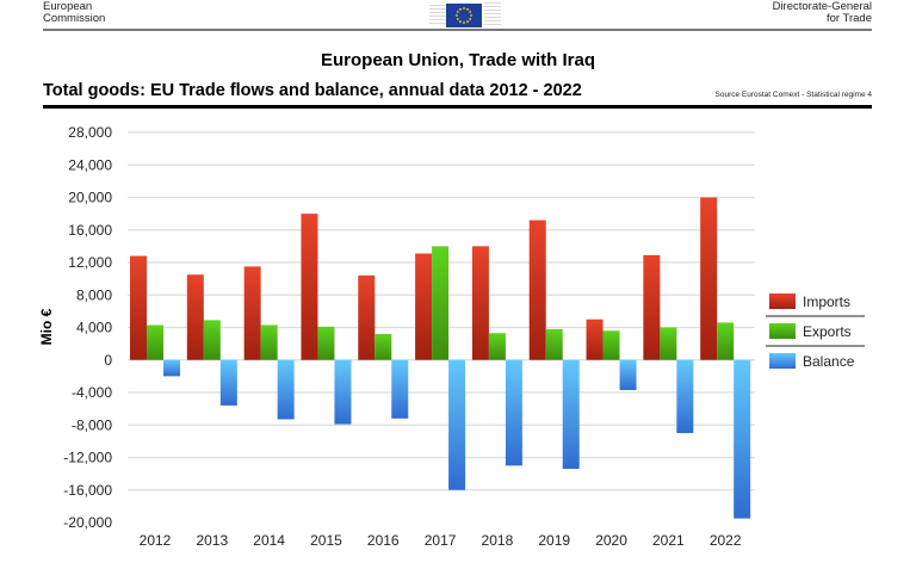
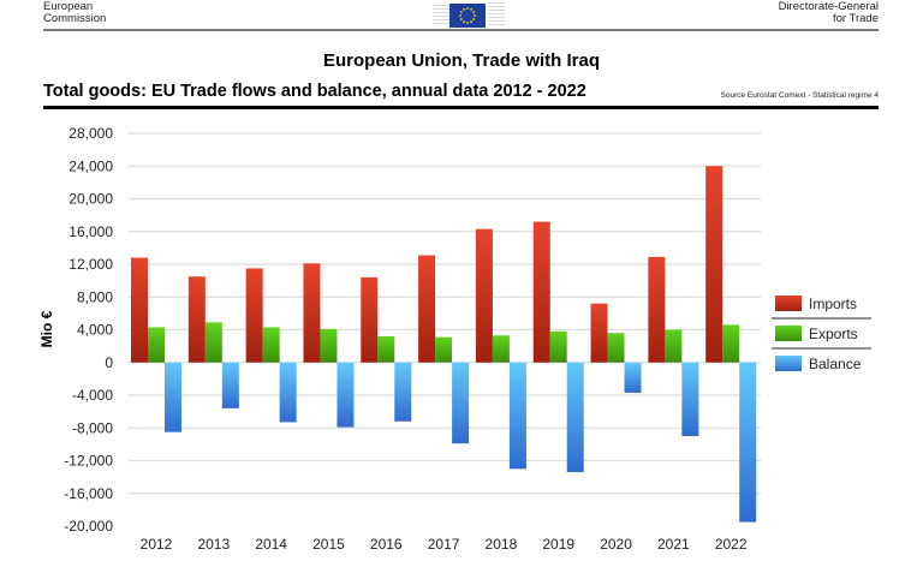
Balance/2012: -2000 -> -8000
Imports/2015: 18000 -> 12000
Exports/2017: 14000 -> 3000
Balance/2017: -16000 -> -10000
Imports/2018: 14000 -> 16000
Imports/2020: 5000 -> 7000
Imports/2022: 20000 -> 24000
